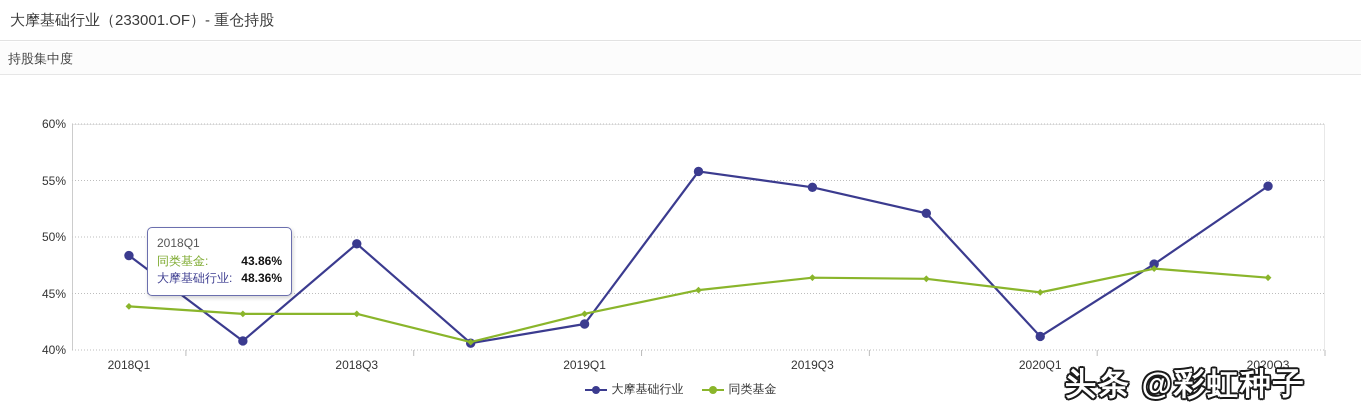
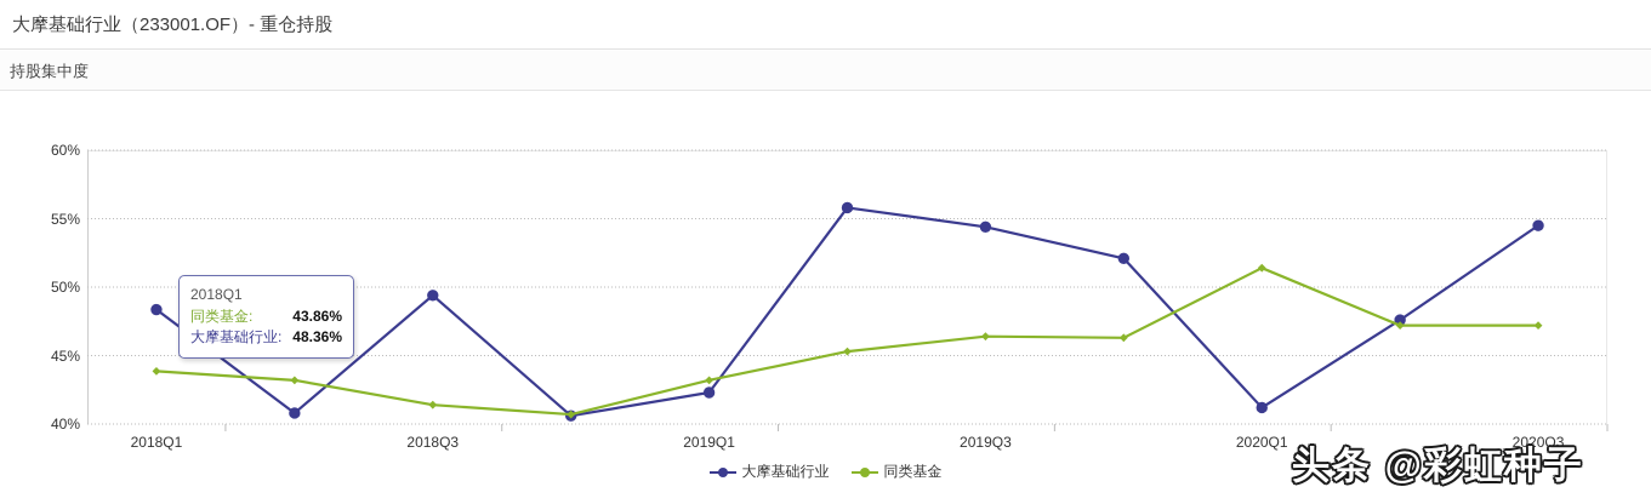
同类基金/2018Q3: 43.2% -> 41.4%
同类基金/2020Q1: 45.1% -> 51.4%
同类基金/2020Q3: 46.4% -> 47.2%
